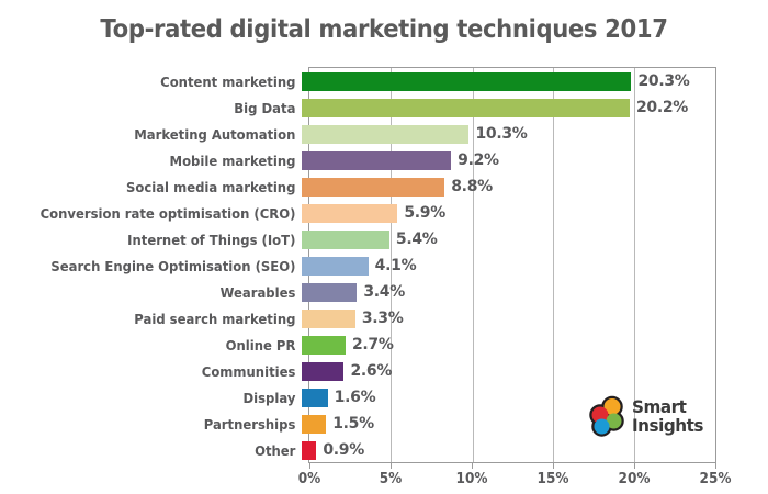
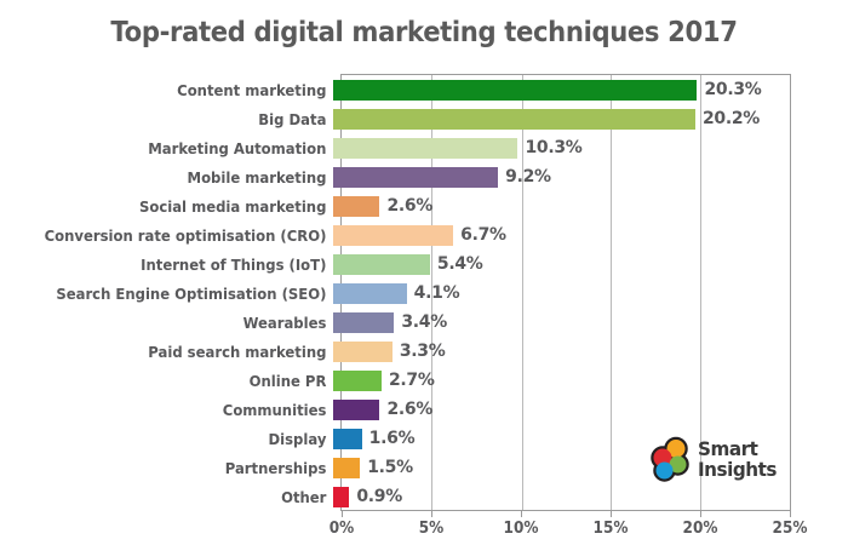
Social media marketing: 8.8% -> 2.6%
Conversion rate optimisation (CRO): 5.9% -> 6.7%
